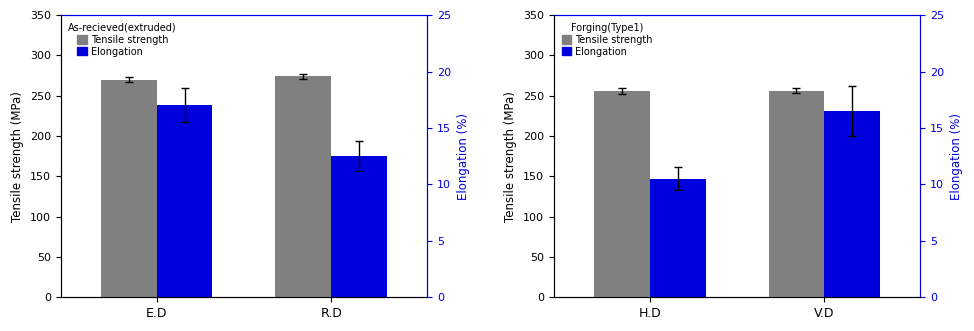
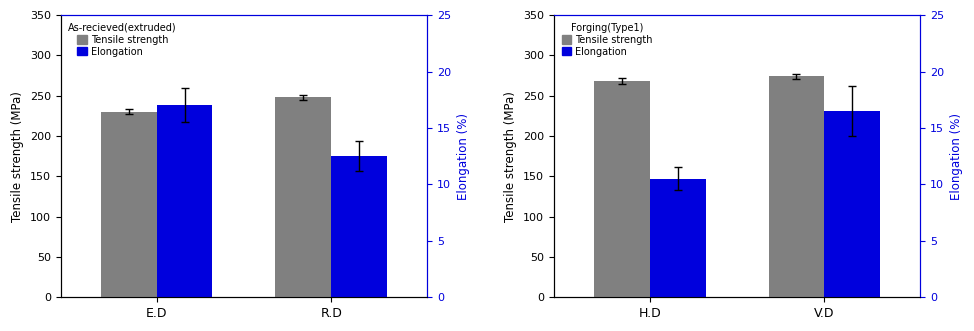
Tensile strength/E.D: 270 -> 230
Tensile strength/R.D: 274 -> 248
Tensile strength/H.D: 256 -> 268
Tensile strength/V.D: 256 -> 274
